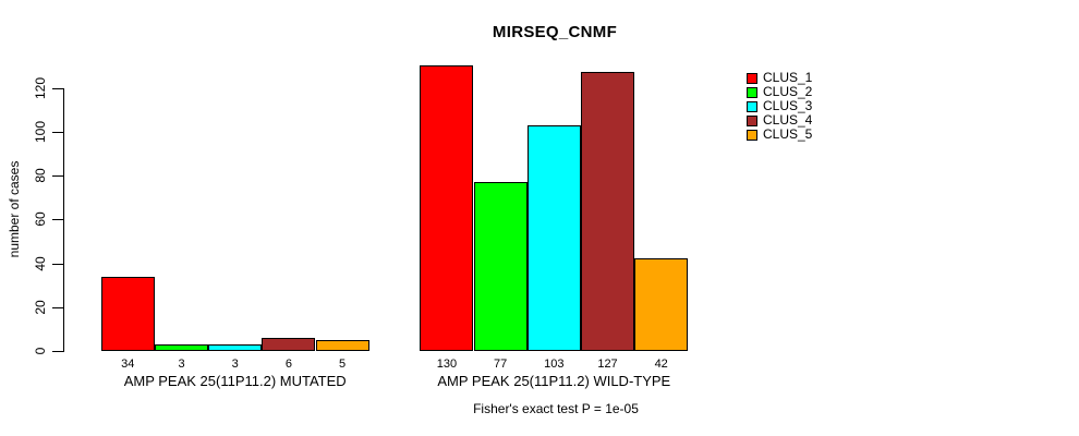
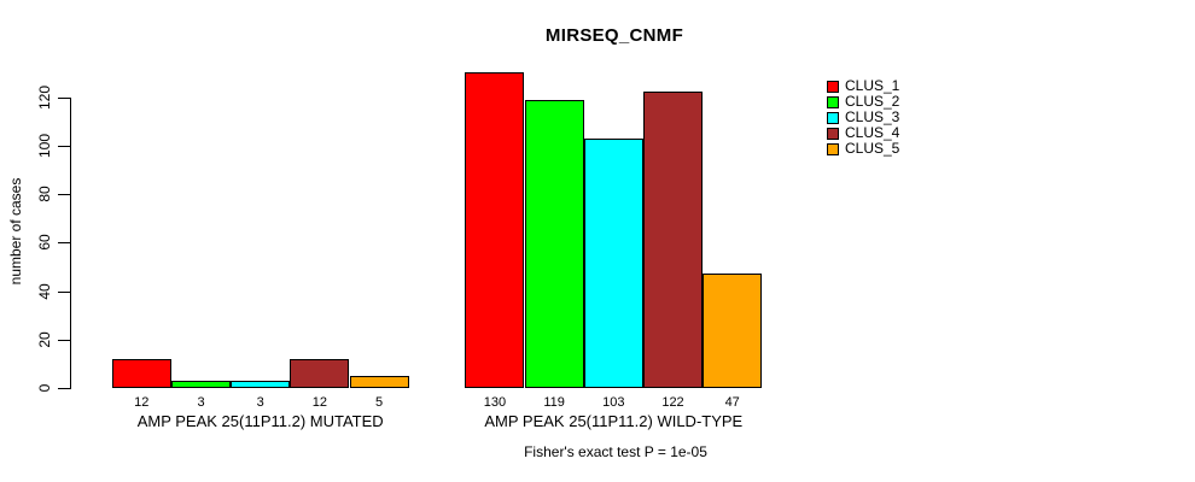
CLUS_1/AMP PEAK 25(11P11.2) MUTATED: 34 -> 12
CLUS_4/AMP PEAK 25(11P11.2) MUTATED: 6 -> 12
CLUS_2/AMP PEAK 25(11P11.2) WILD-TYPE: 77 -> 119
CLUS_4/AMP PEAK 25(11P11.2) WILD-TYPE: 127 -> 122
CLUS_5/AMP PEAK 25(11P11.2) WILD-TYPE: 42 -> 47
